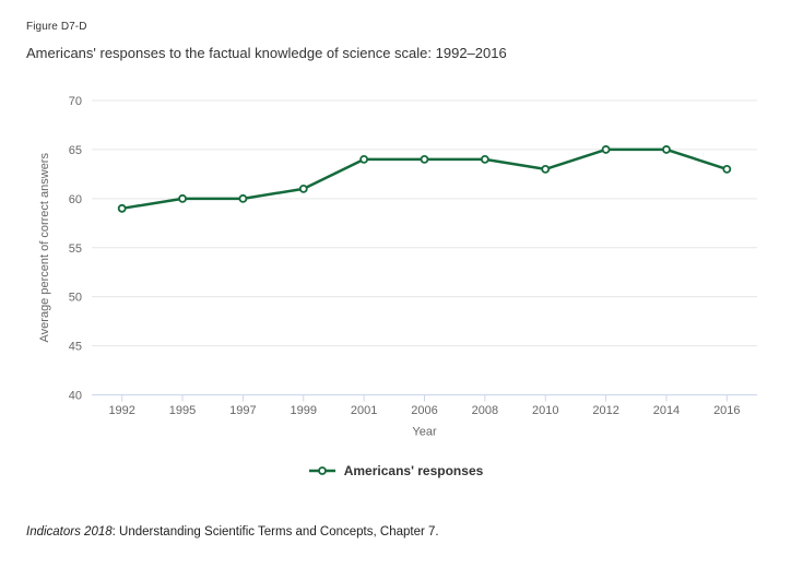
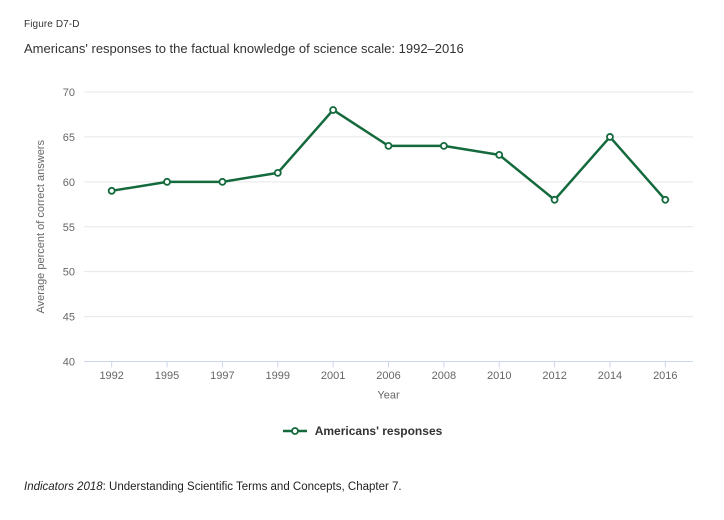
2001: 64 -> 68
2012: 65 -> 58
2016: 63 -> 58
